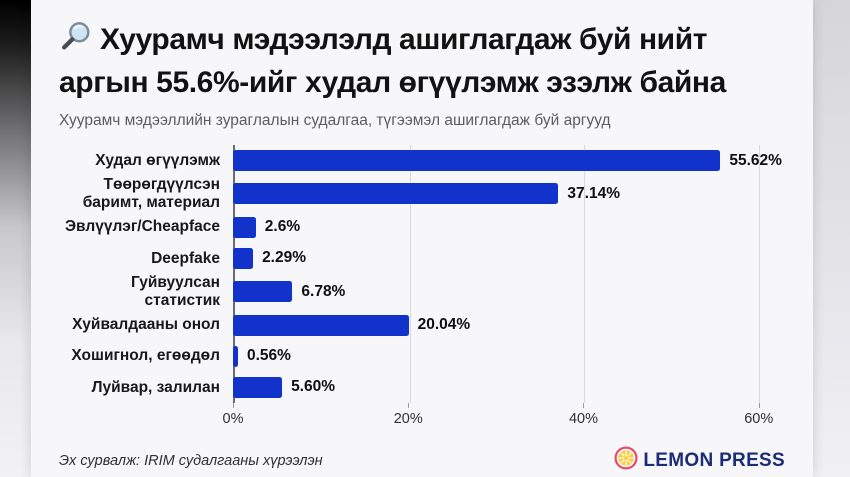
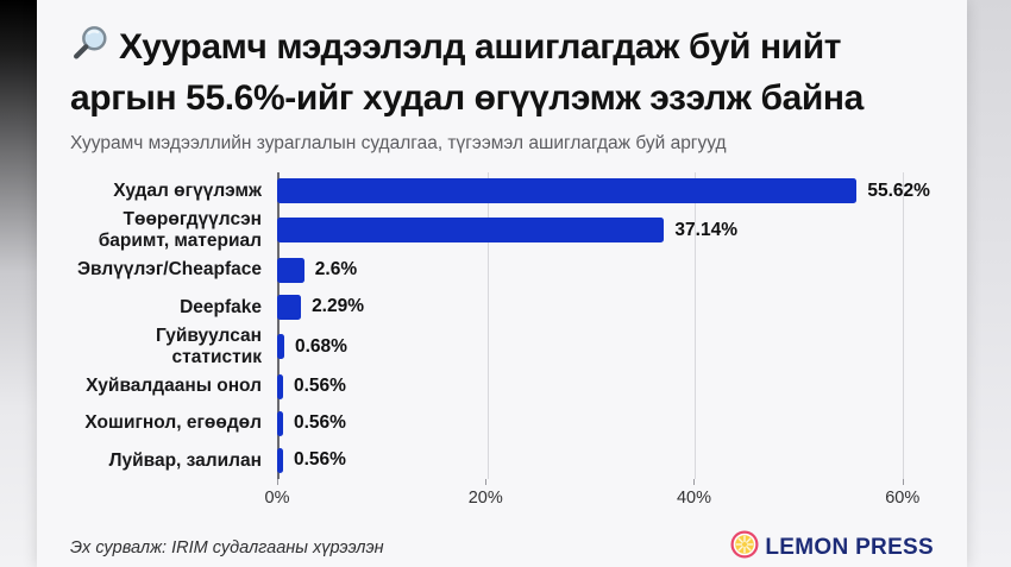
Гуйвуулсан статистик: 6.78% -> 0.68%
Хуйвалдааны онол: 20.04% -> 0.56%
Луйвар, залилан: 5.60% -> 0.56%
